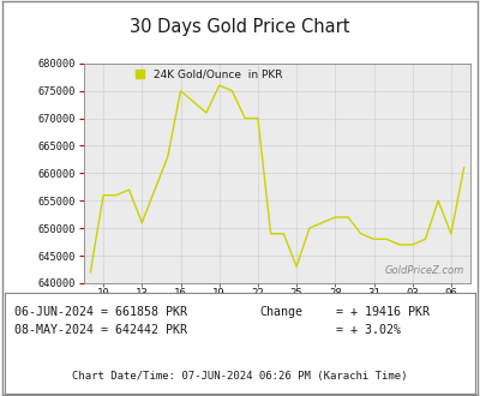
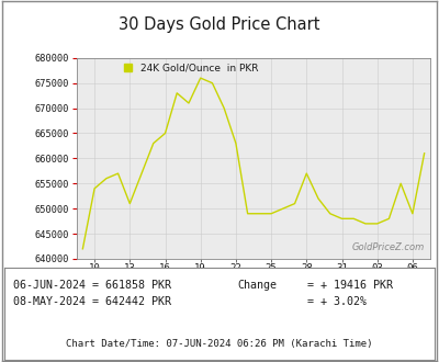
10: 656000 -> 654000
16: 675000 -> 665000
22: 670000 -> 663000
25: 643000 -> 649000
28: 652000 -> 657000
